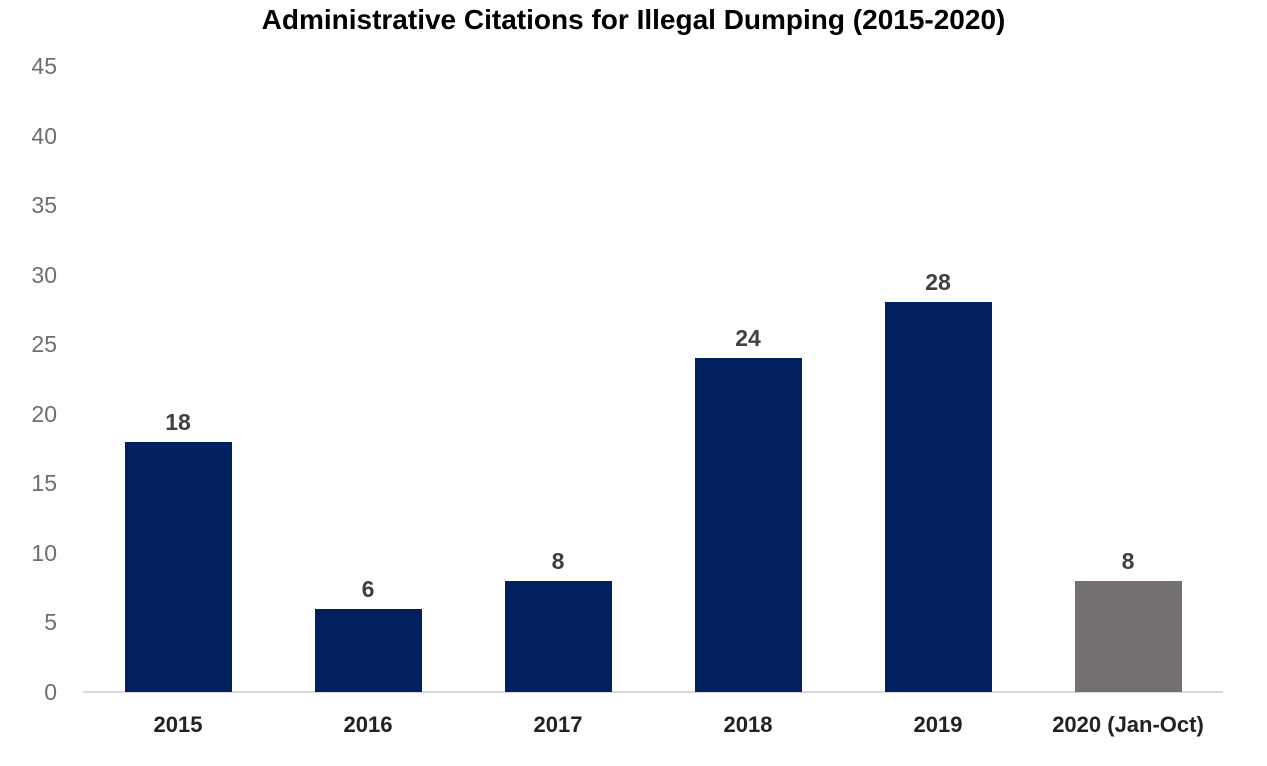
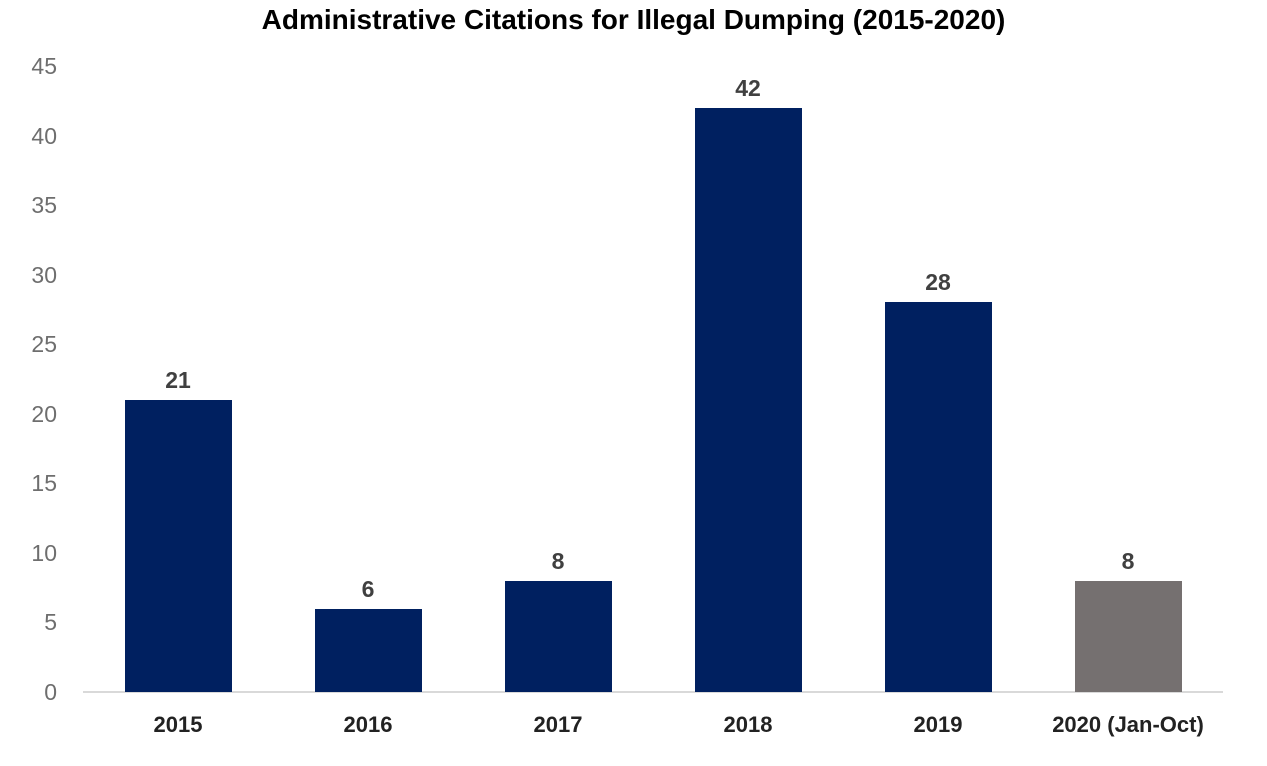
2015: 18 -> 21
2018: 24 -> 42
